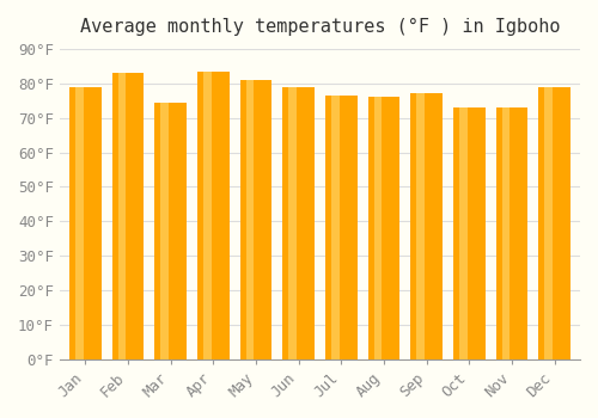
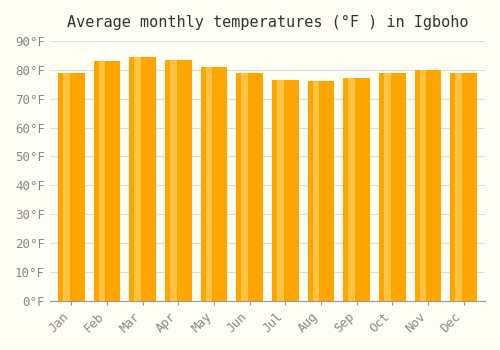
Mar: 74.5°F -> 84.5°F
Oct: 73.0°F -> 79.0°F
Nov: 73.0°F -> 80.0°F
